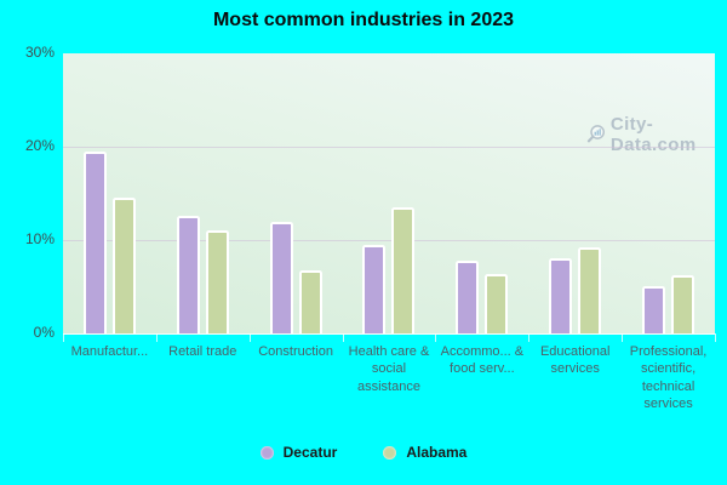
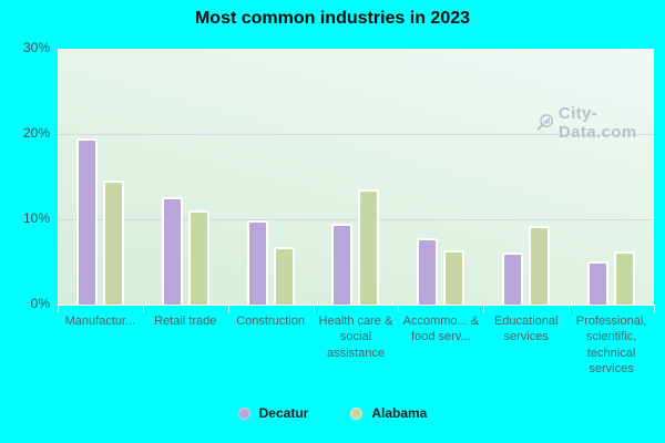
Decatur/Construction: 12% -> 10%
Decatur/Educational services: 8% -> 6%
